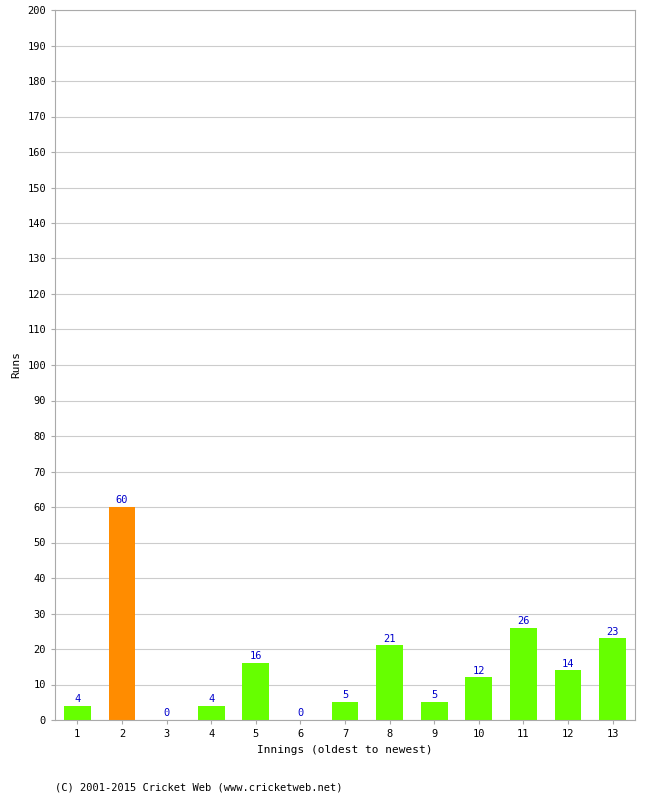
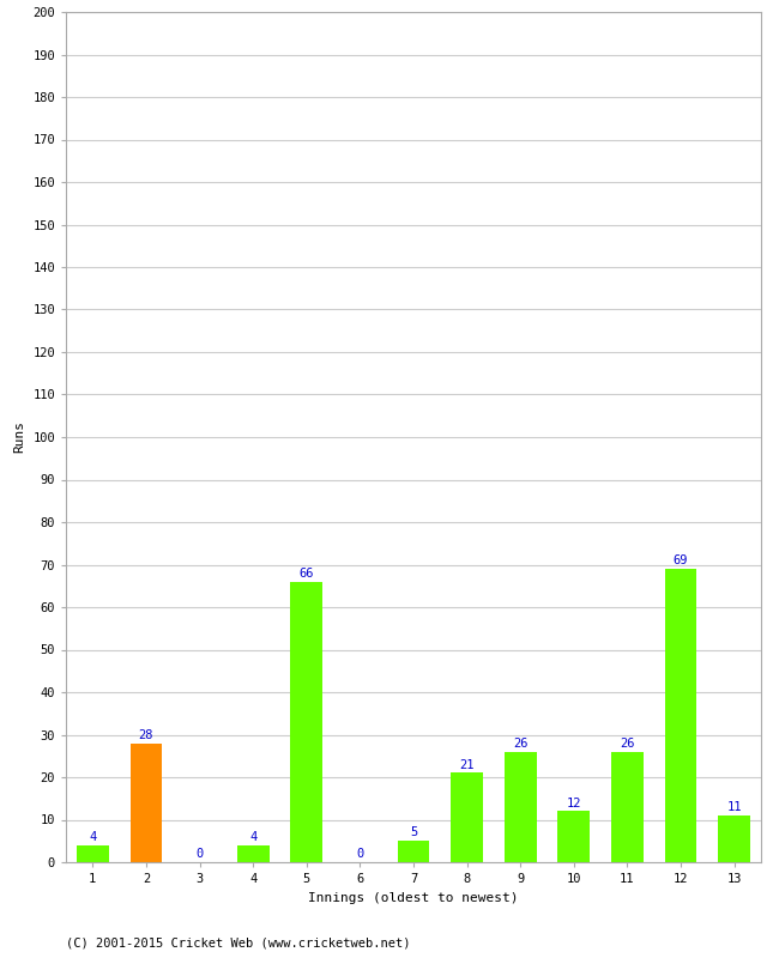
2: 60 -> 28
5: 16 -> 66
9: 5 -> 26
12: 14 -> 69
13: 23 -> 11
